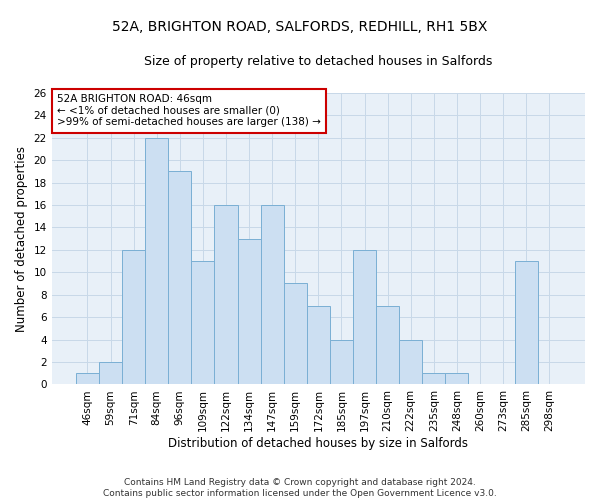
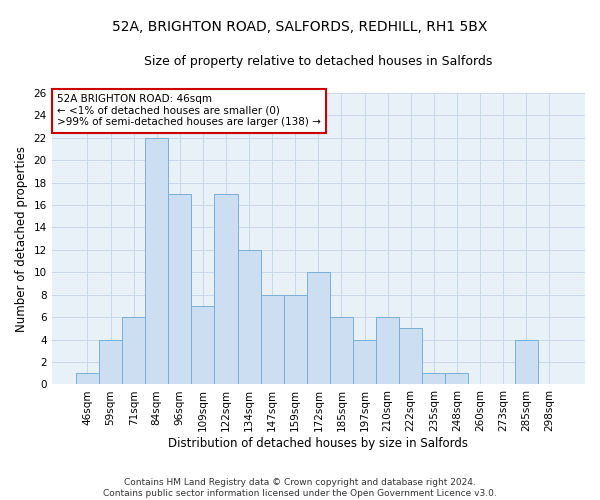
59sqm: 2 -> 4
71sqm: 12 -> 6
96sqm: 19 -> 17
109sqm: 11 -> 7
122sqm: 16 -> 17
134sqm: 13 -> 12
147sqm: 16 -> 8
159sqm: 9 -> 8
172sqm: 7 -> 10
185sqm: 4 -> 6
197sqm: 12 -> 4
210sqm: 7 -> 6
222sqm: 4 -> 5
285sqm: 11 -> 4
